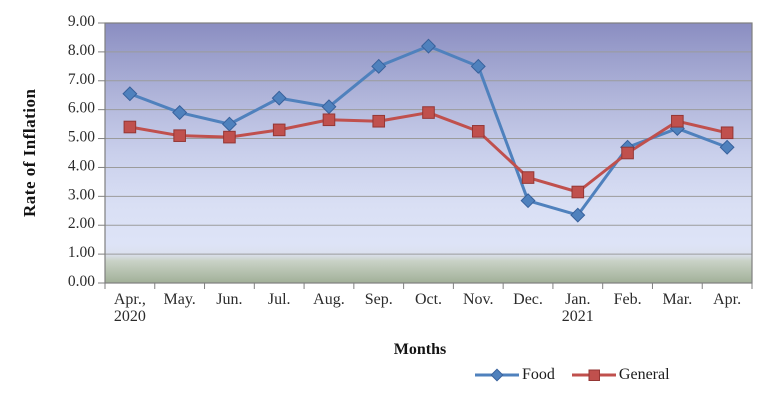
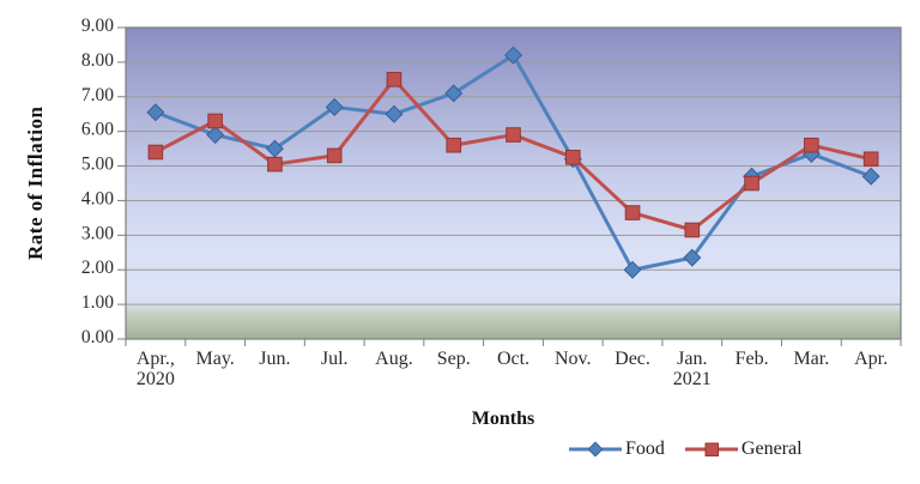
General/May.: 5.1 -> 6.3
Food/Jul.: 6.4 -> 6.7
Food/Aug.: 6.1 -> 6.5
General/Aug.: 5.7 -> 7.5
Food/Sep.: 7.5 -> 7.1
Food/Nov.: 7.5 -> 5.2
Food/Dec.: 2.9 -> 2.0
